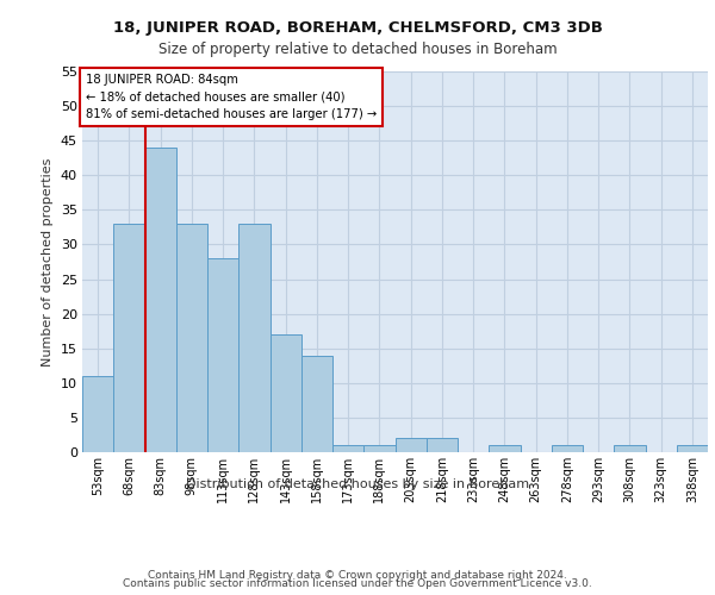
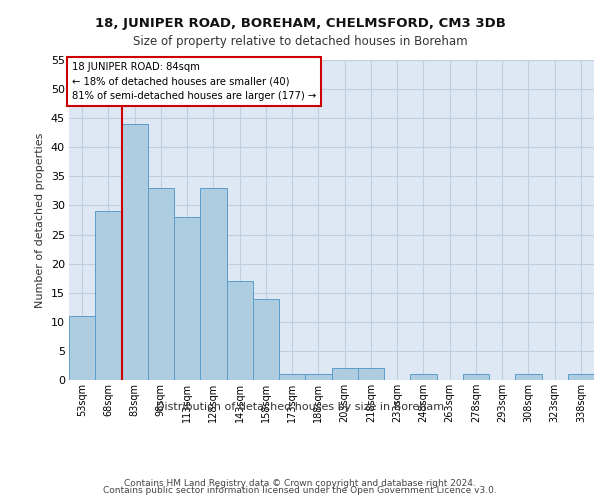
68sqm: 33 -> 29
